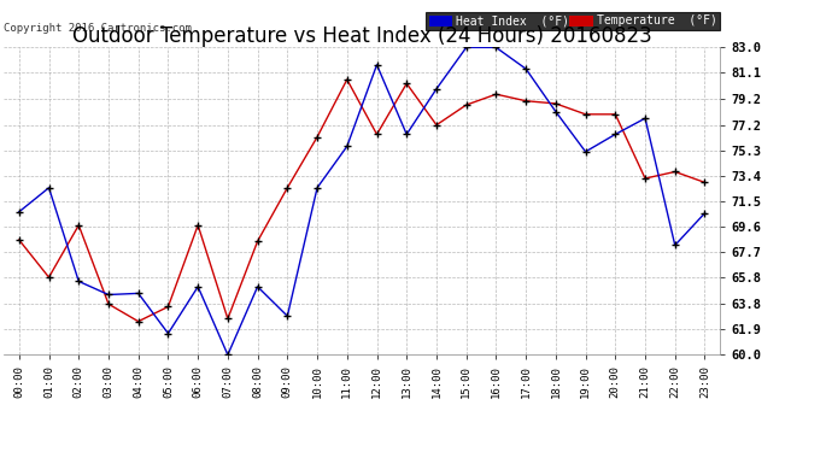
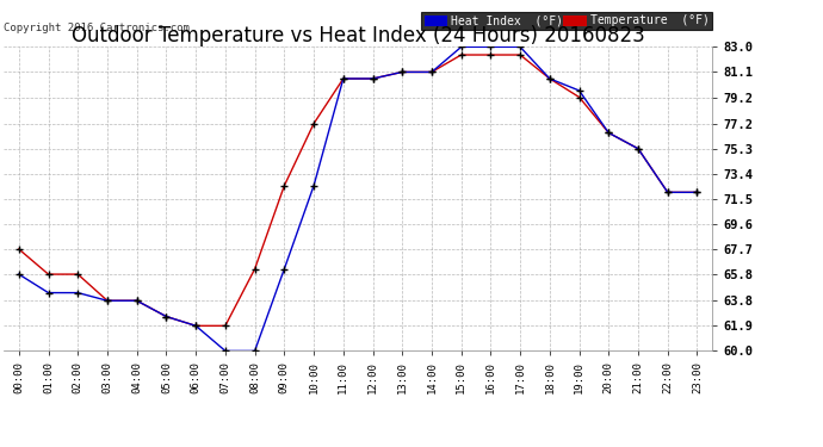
Temperature (°F)/00:00: 68.6 -> 67.7
Heat Index (°F)/00:00: 70.7 -> 65.8
Heat Index (°F)/01:00: 72.5 -> 64.4
Temperature (°F)/02:00: 69.7 -> 65.8
Heat Index (°F)/02:00: 65.5 -> 64.4
Heat Index (°F)/03:00: 64.5 -> 63.8
Temperature (°F)/04:00: 62.5 -> 63.8
Heat Index (°F)/04:00: 64.6 -> 63.8
Temperature (°F)/05:00: 63.6 -> 62.6
Heat Index (°F)/05:00: 61.6 -> 62.6
Temperature (°F)/06:00: 69.7 -> 61.9
Heat Index (°F)/06:00: 65.1 -> 61.9
Temperature (°F)/07:00: 62.7 -> 61.9
Temperature (°F)/08:00: 68.5 -> 66.2
Heat Index (°F)/08:00: 65.1 -> 60.0
Heat Index (°F)/09:00: 62.9 -> 66.2
Temperature (°F)/10:00: 76.3 -> 77.2
Heat Index (°F)/11:00: 75.6 -> 80.6
Temperature (°F)/12:00: 76.5 -> 80.6
Heat Index (°F)/12:00: 81.7 -> 80.6
Temperature (°F)/13:00: 80.3 -> 81.1
Heat Index (°F)/13:00: 76.5 -> 81.1
Temperature (°F)/14:00: 77.2 -> 81.1
Heat Index (°F)/14:00: 79.9 -> 81.1
Temperature (°F)/15:00: 78.7 -> 82.4
Temperature (°F)/16:00: 79.5 -> 82.4
Temperature (°F)/17:00: 79.0 -> 82.4
Heat Index (°F)/17:00: 81.4 -> 83.0
Temperature (°F)/18:00: 78.8 -> 80.6
Heat Index (°F)/18:00: 78.2 -> 80.6
Temperature (°F)/19:00: 78.0 -> 79.2
Heat Index (°F)/19:00: 75.2 -> 79.7
Temperature (°F)/20:00: 78.0 -> 76.5
Temperature (°F)/21:00: 73.2 -> 75.3
Heat Index (°F)/21:00: 77.7 -> 75.3
Temperature (°F)/22:00: 73.7 -> 72.0
Heat Index (°F)/22:00: 68.2 -> 72.0
Temperature (°F)/23:00: 72.9 -> 72.0
Heat Index (°F)/23:00: 70.6 -> 72.0
